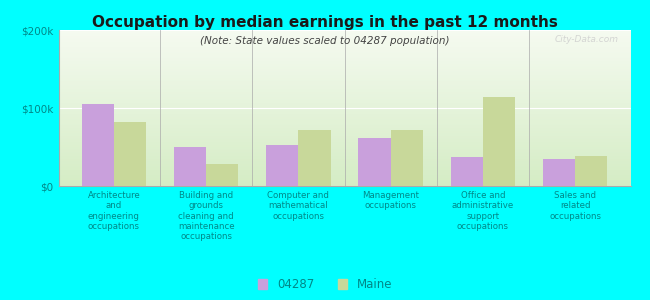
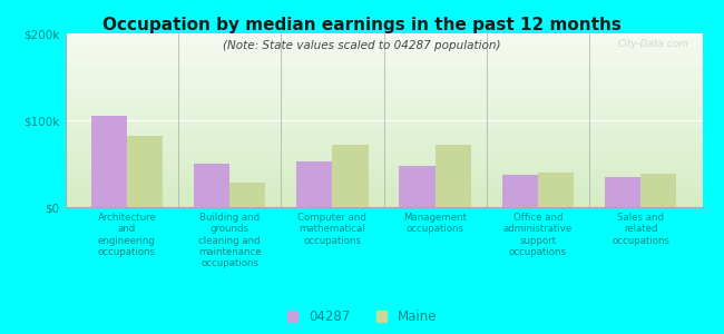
04287/Management occupations: $62k -> $47k
Maine/Office and administrative support occupations: $114k -> $40k
